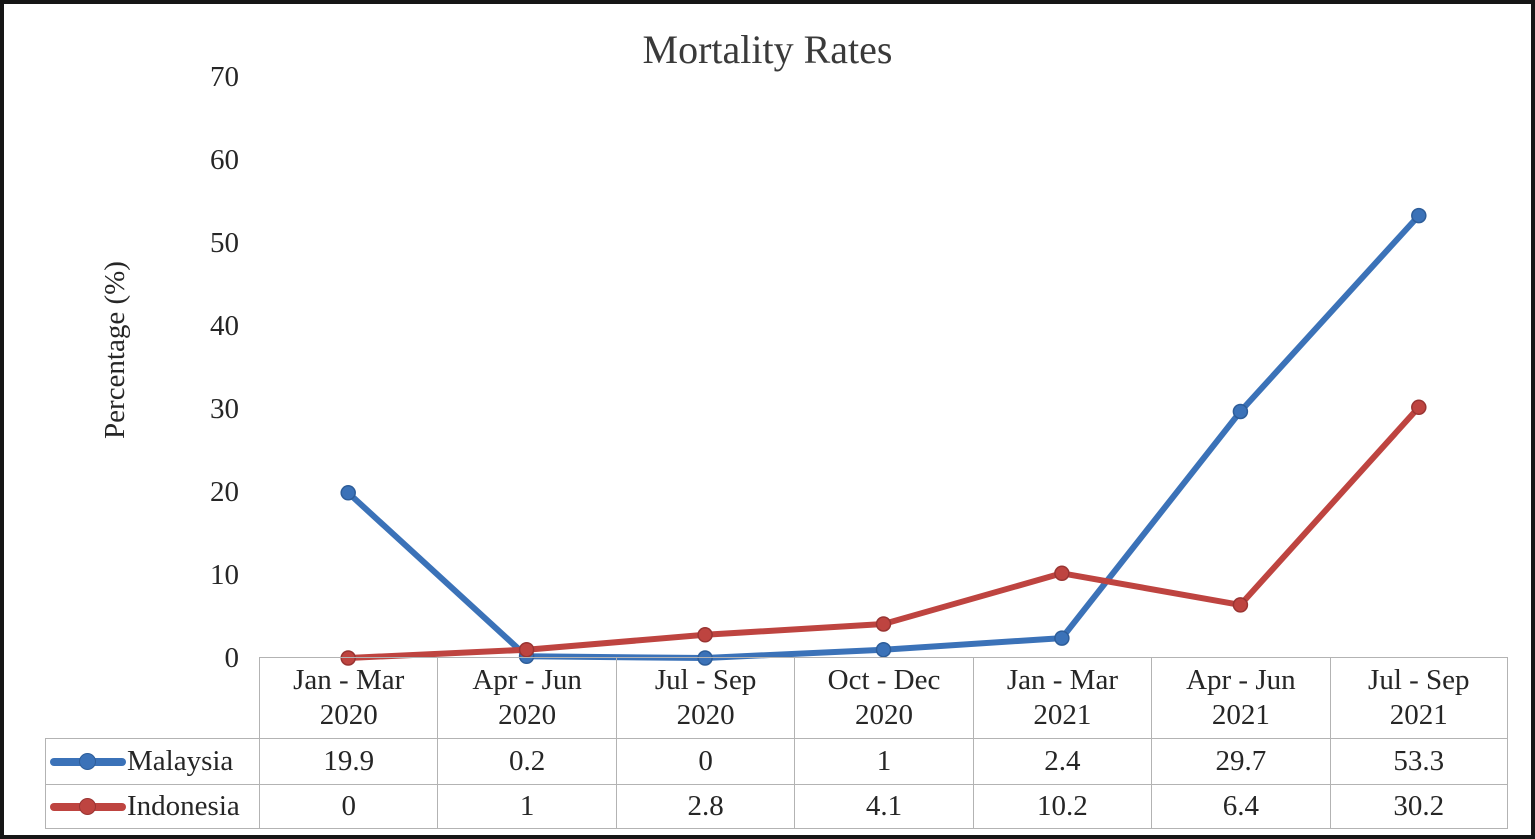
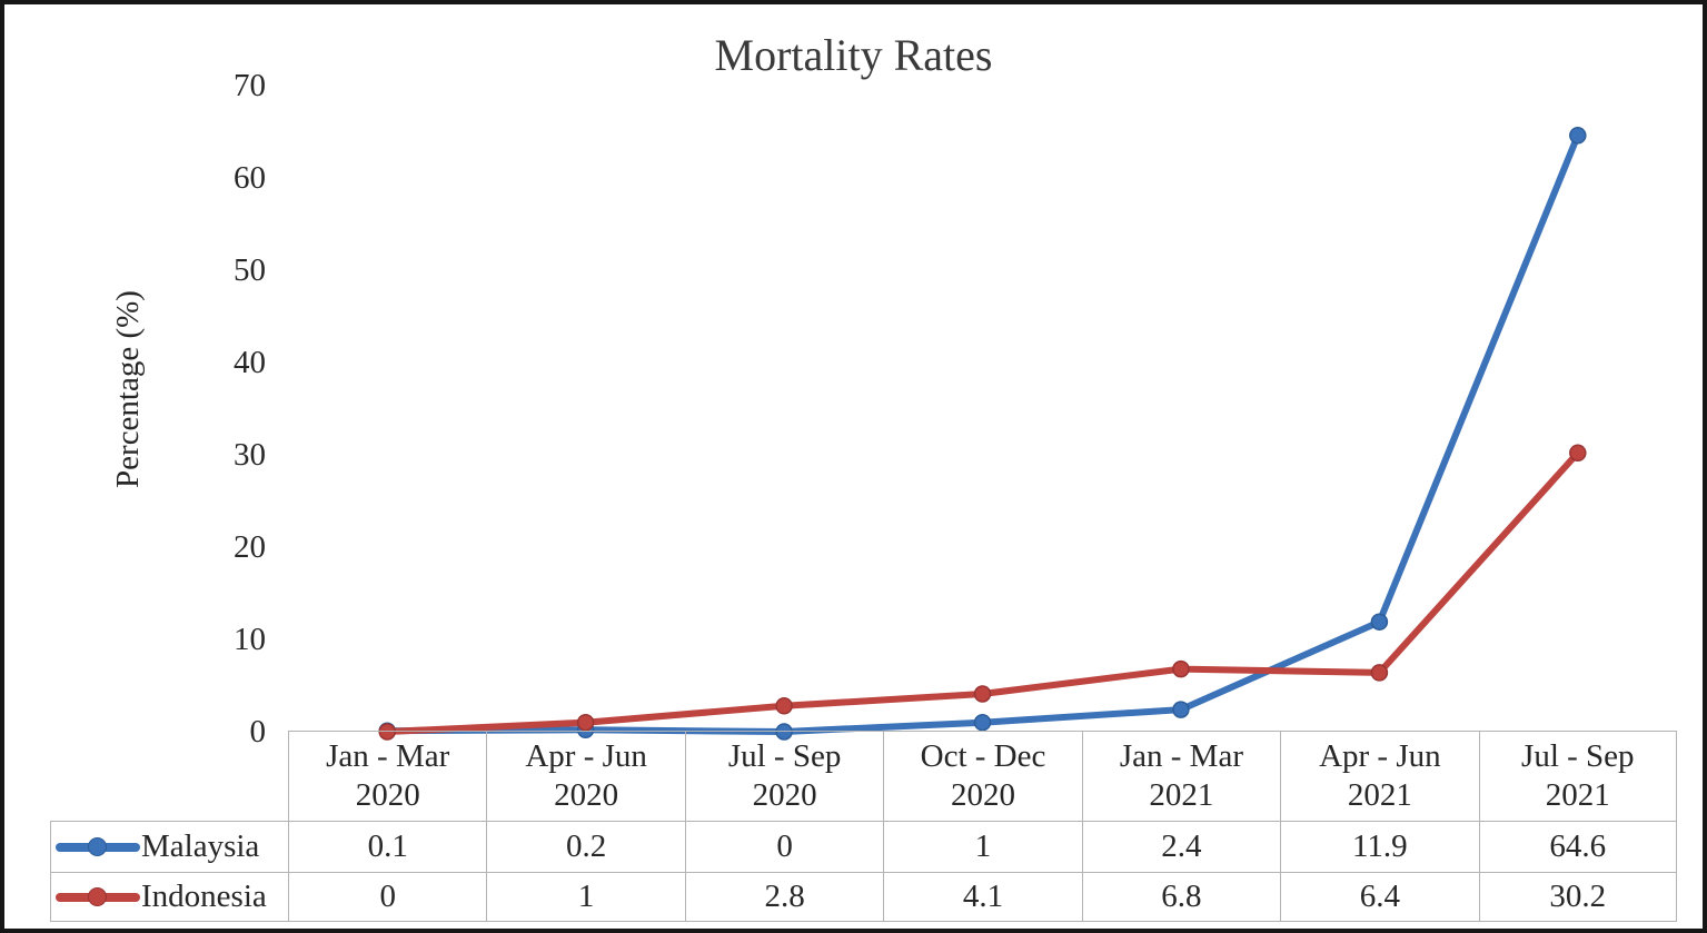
Malaysia/Jan - Mar 2020: 19.9 -> 0.1
Indonesia/Jan - Mar 2021: 10.2 -> 6.8
Malaysia/Apr - Jun 2021: 29.7 -> 11.9
Malaysia/Jul - Sep 2021: 53.3 -> 64.6
